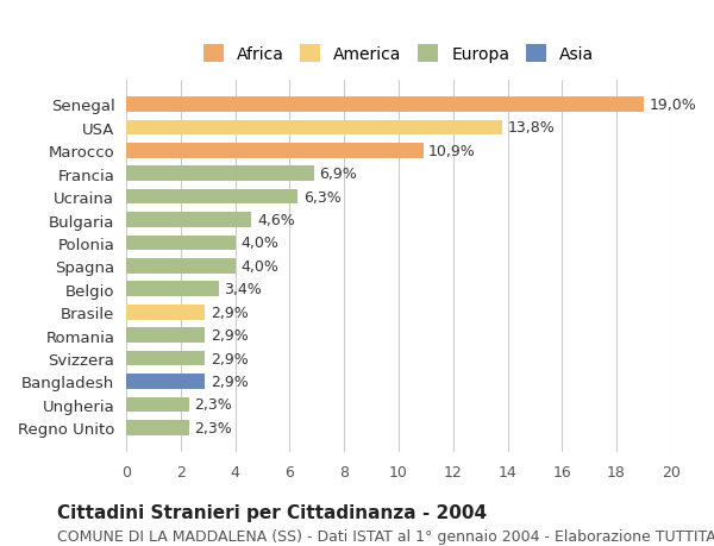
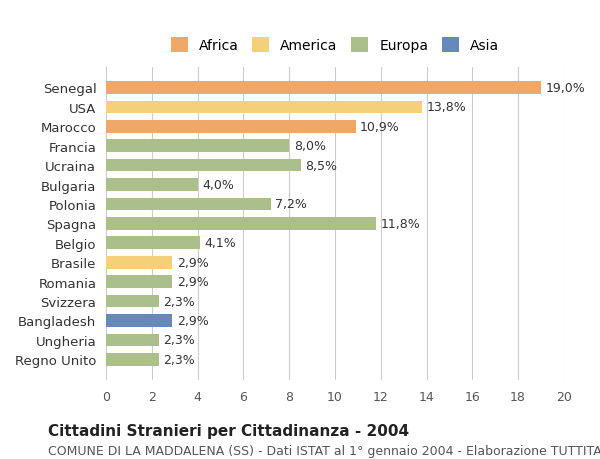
Francia: 6,9% -> 8,0%
Ucraina: 6,3% -> 8,5%
Bulgaria: 4,6% -> 4,0%
Polonia: 4,0% -> 7,2%
Spagna: 4,0% -> 11,8%
Belgio: 3,4% -> 4,1%
Svizzera: 2,9% -> 2,3%
